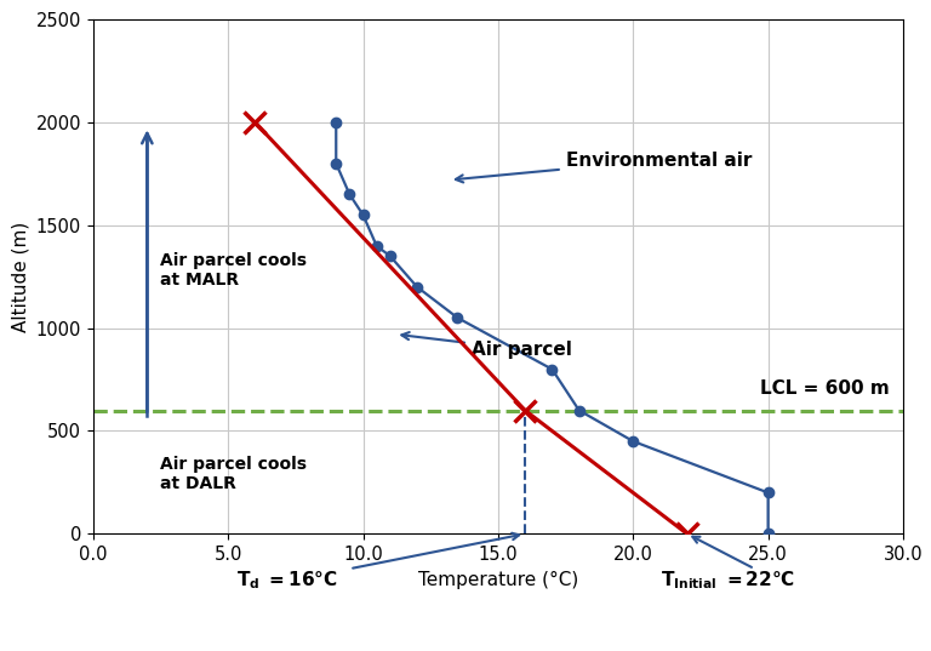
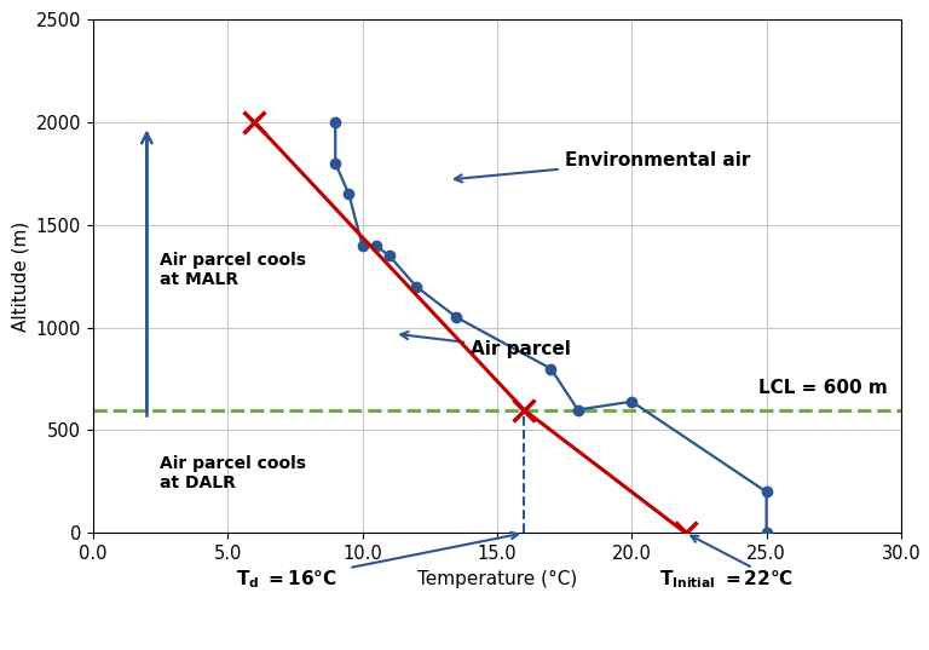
10.0: 1550 -> 1400
20.0: 450 -> 640
